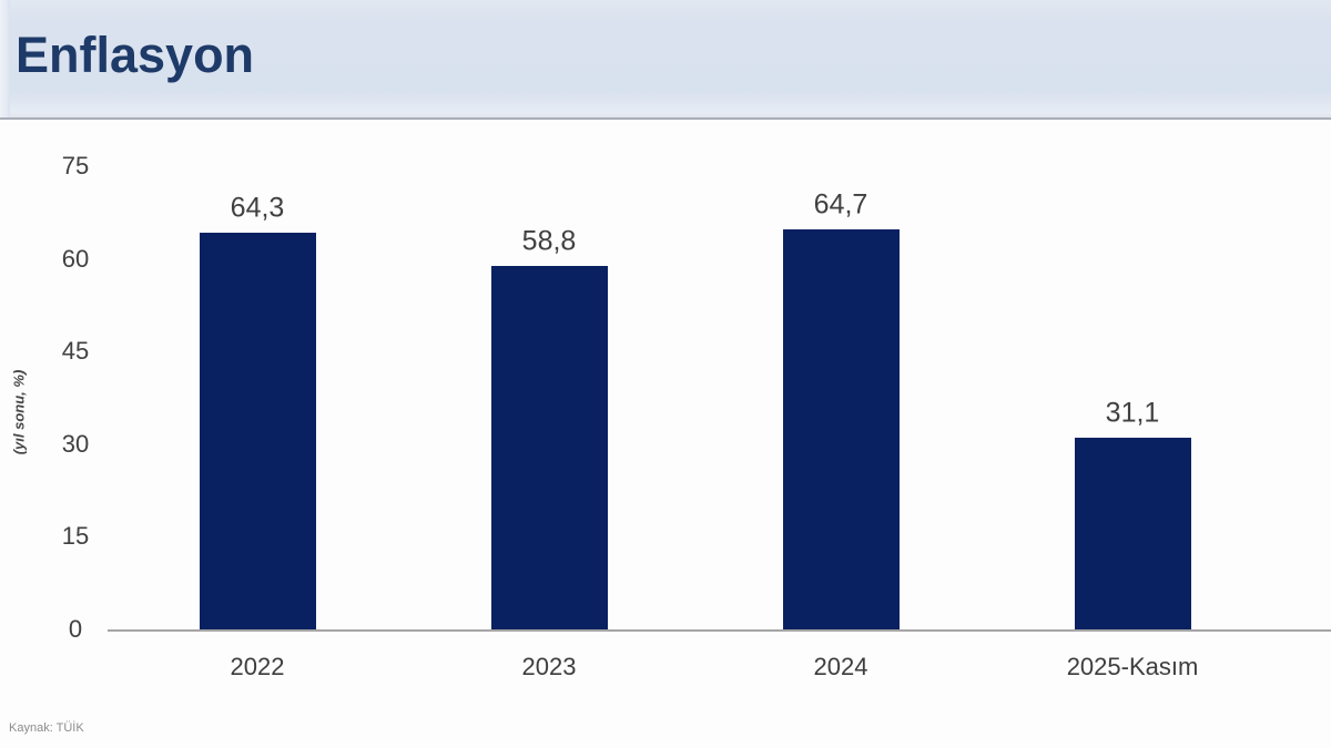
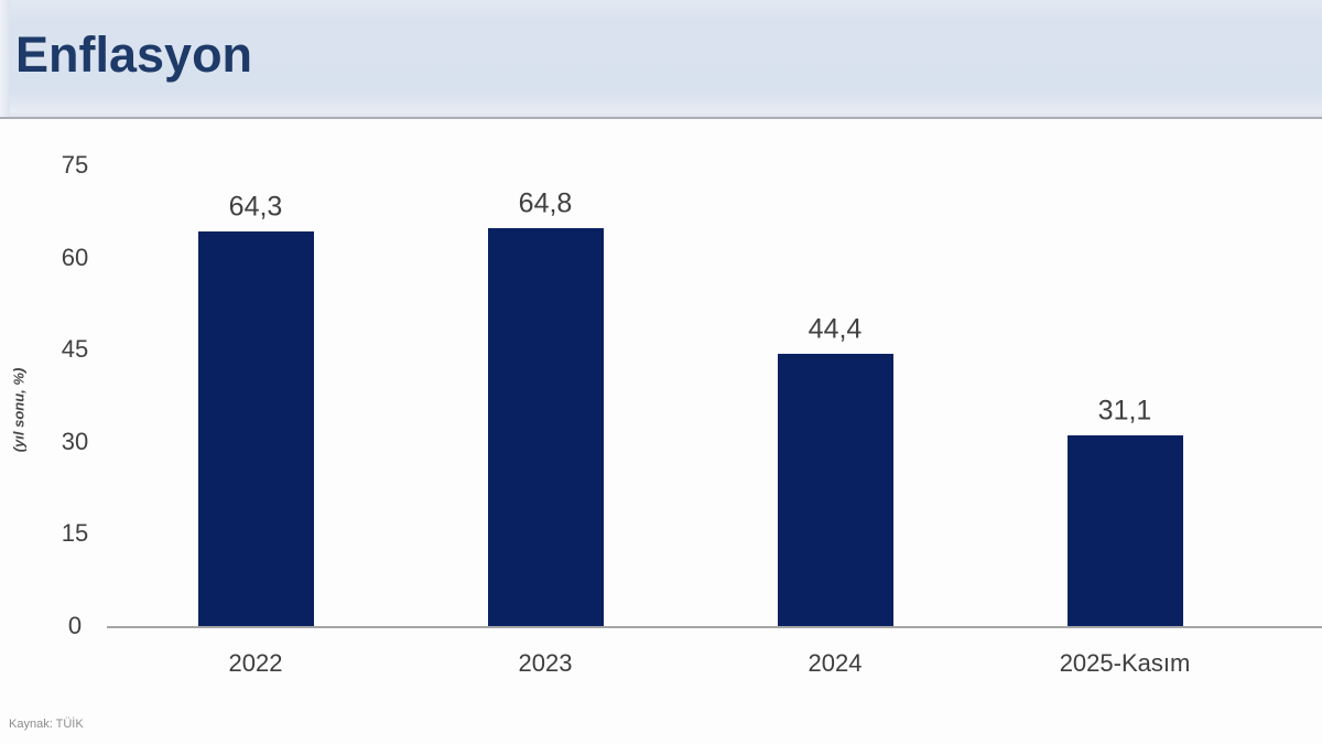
2023: 58,8 -> 64,8
2024: 64,7 -> 44,4
